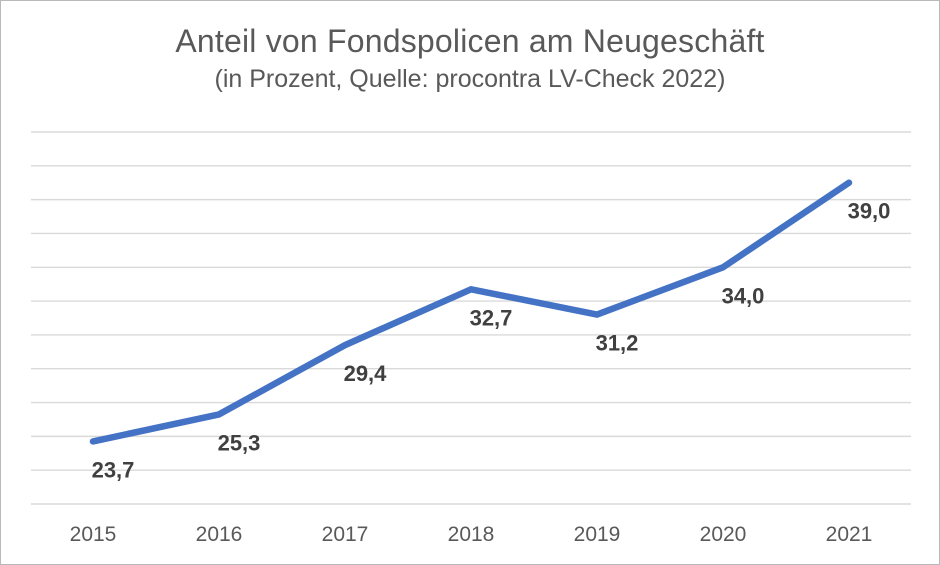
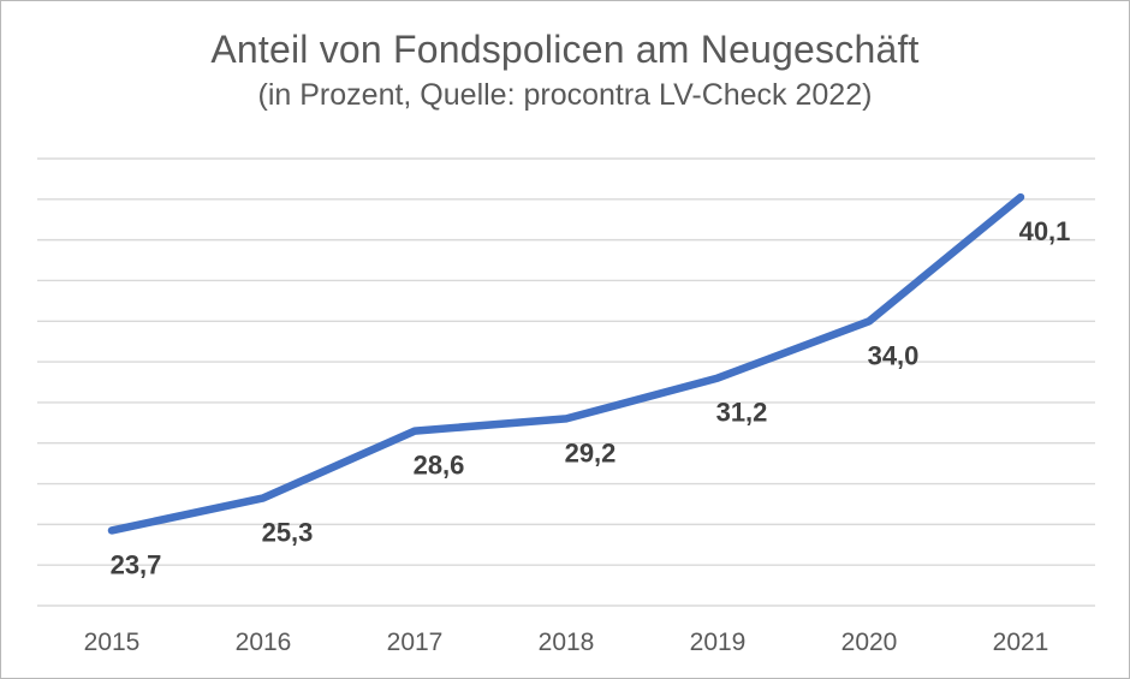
2017: 29,4 -> 28,6
2018: 32,7 -> 29,2
2021: 39,0 -> 40,1
